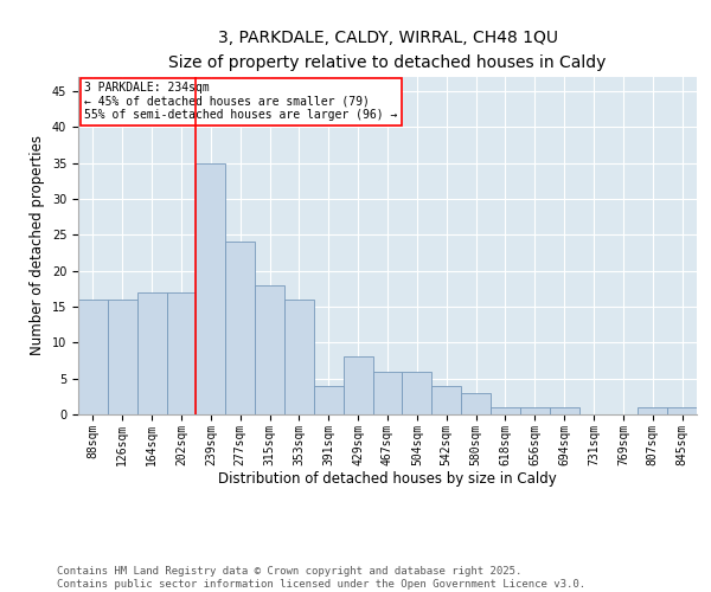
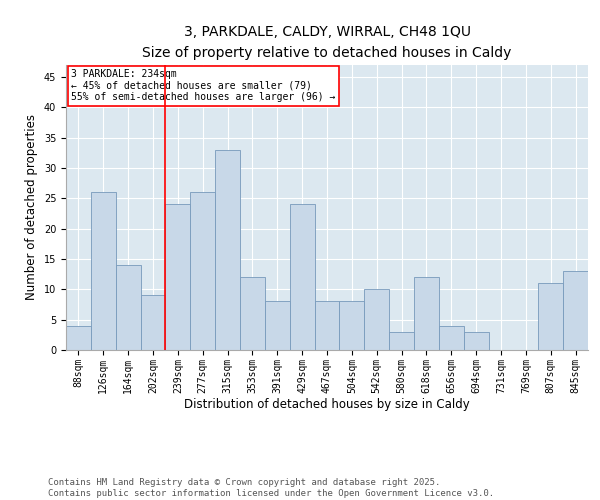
88sqm: 16 -> 4
126sqm: 16 -> 26
164sqm: 17 -> 14
202sqm: 17 -> 9
239sqm: 35 -> 24
277sqm: 24 -> 26
315sqm: 18 -> 33
353sqm: 16 -> 12
391sqm: 4 -> 8
429sqm: 8 -> 24
467sqm: 6 -> 8
504sqm: 6 -> 8
542sqm: 4 -> 10
618sqm: 1 -> 12
656sqm: 1 -> 4
694sqm: 1 -> 3
807sqm: 1 -> 11
845sqm: 1 -> 13
